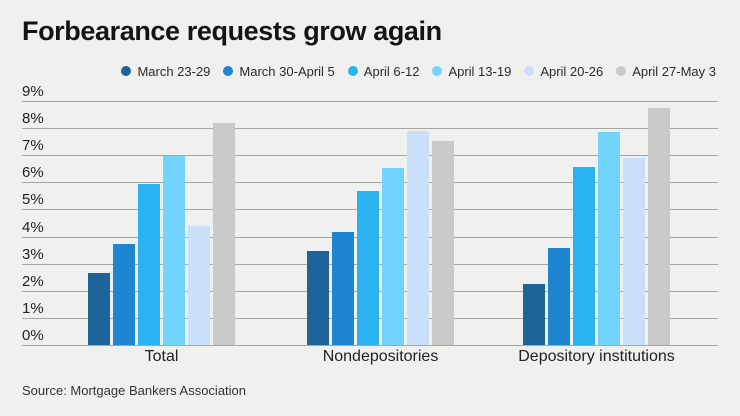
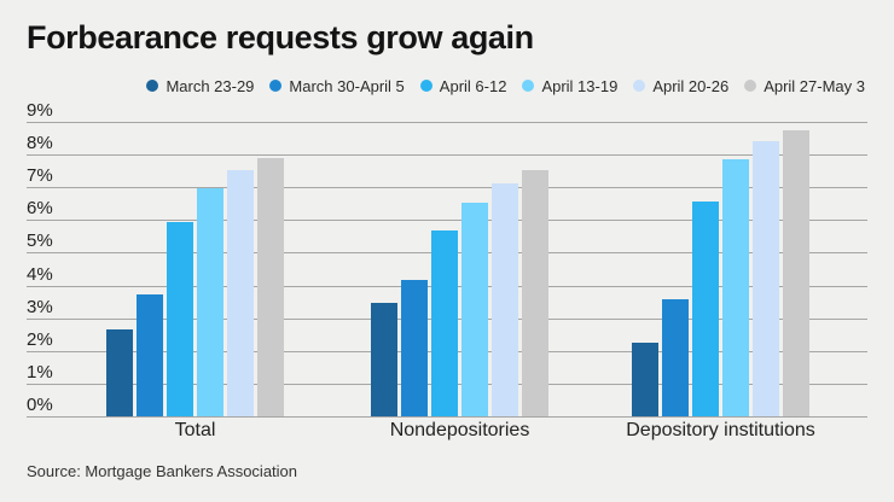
April 20-26/Total: 4.4% -> 7.5%
April 27-May 3/Total: 8.2% -> 7.9%
April 20-26/Nondepositories: 7.9% -> 7.1%
April 20-26/Depository institutions: 6.9% -> 8.4%
